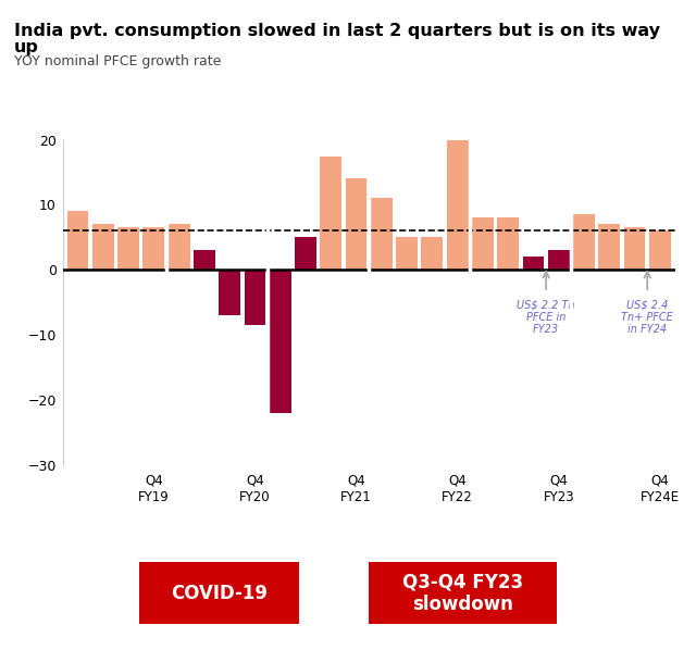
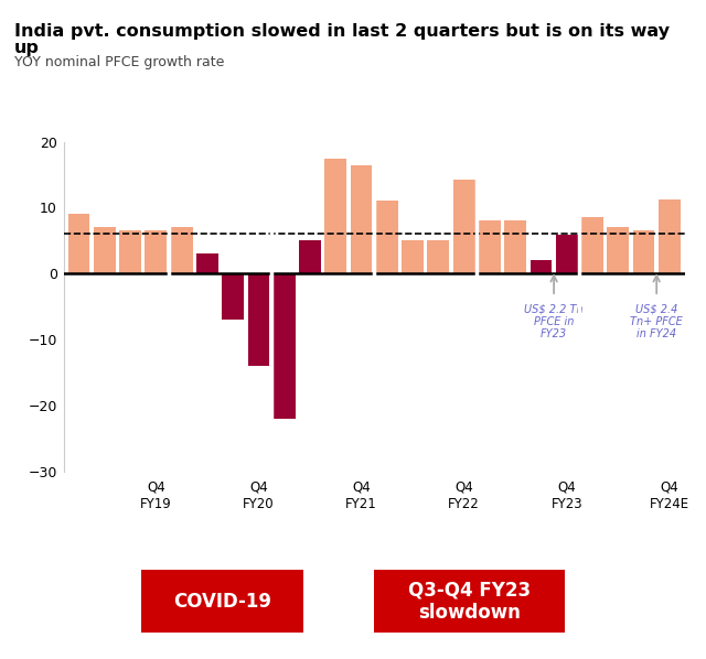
Q4 FY20: -8.5 -> -14.0
Q4 FY21: 14.0 -> 16.4
Q4 FY22: 20.0 -> 14.2
Q4 FY23: 3.0 -> 5.8
Q4 FY24E: 6.0 -> 11.2
